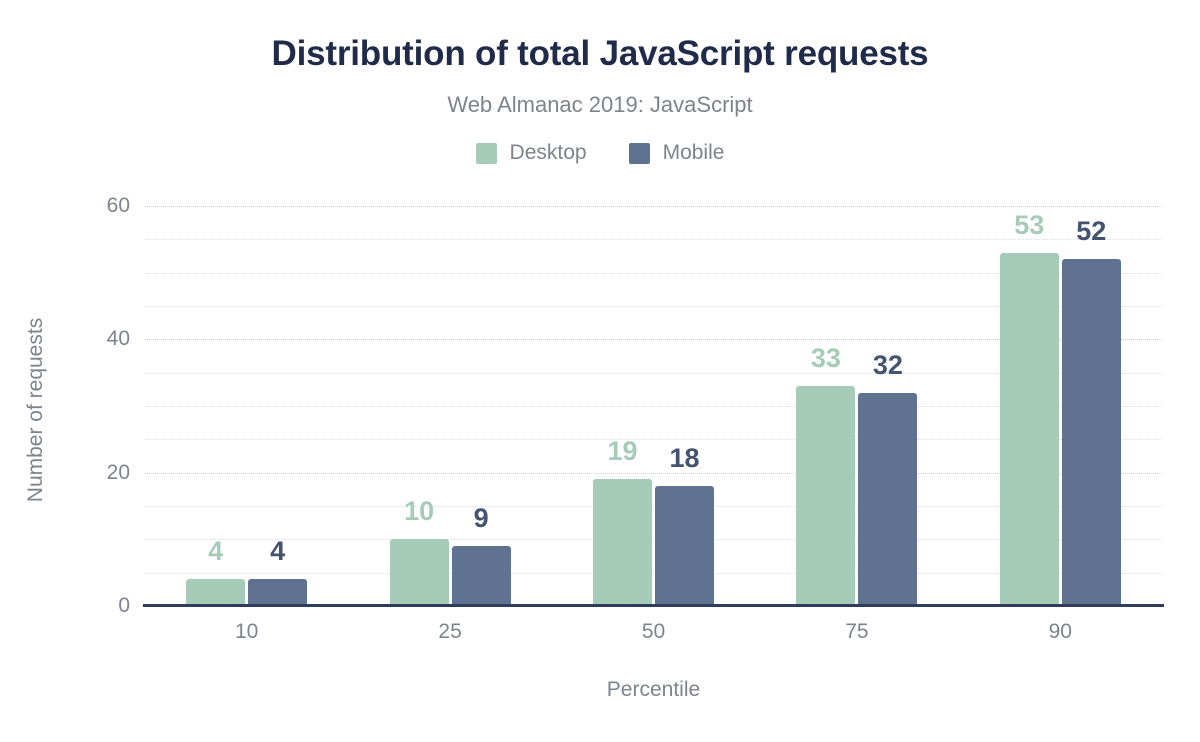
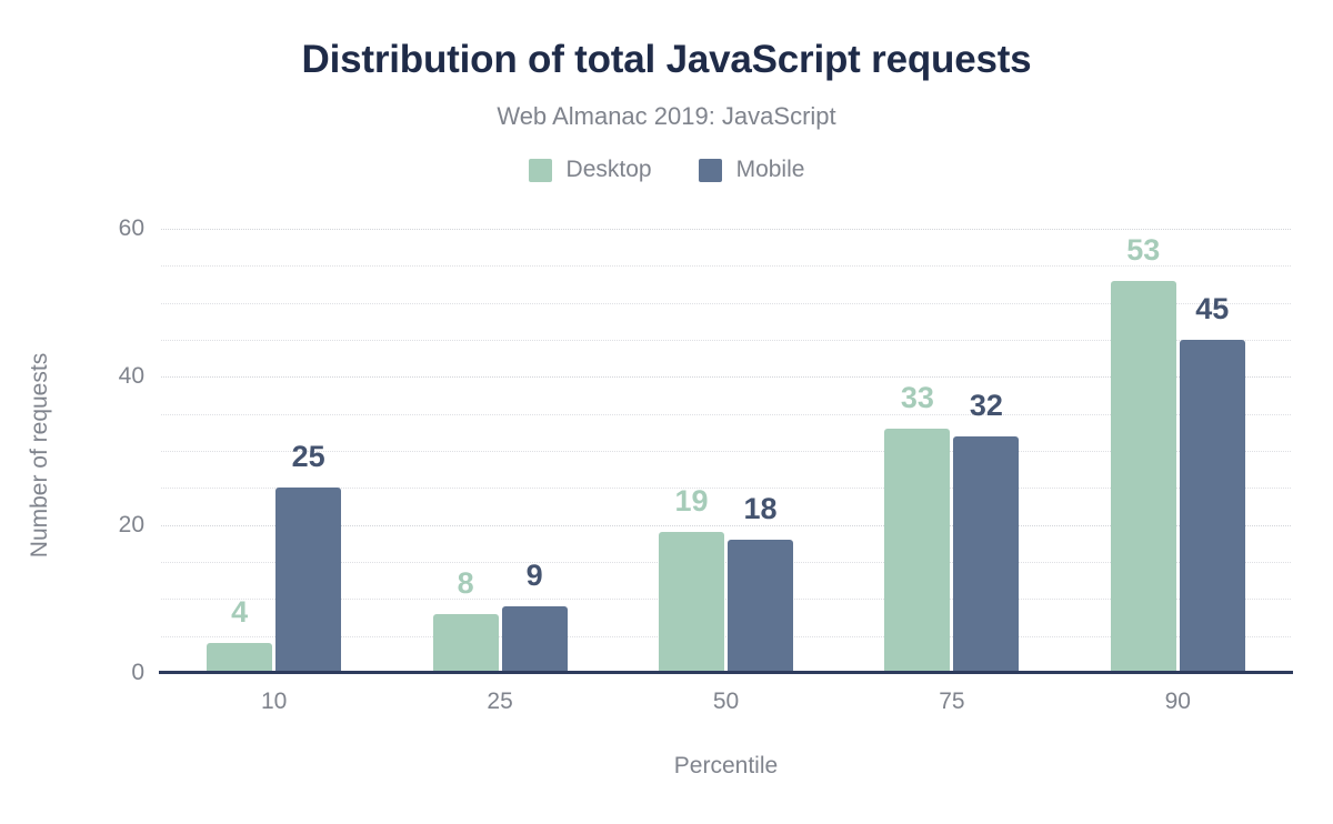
Mobile/10: 4 -> 25
Desktop/25: 10 -> 8
Mobile/90: 52 -> 45
